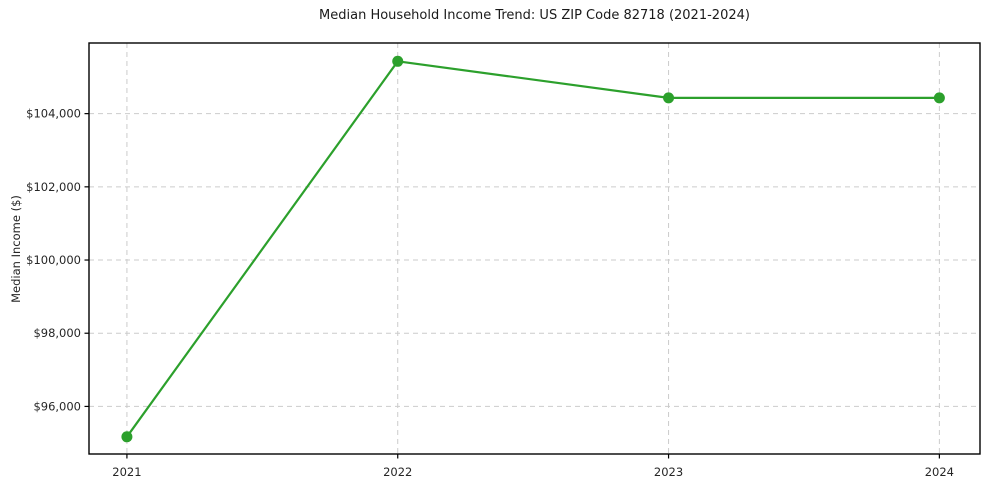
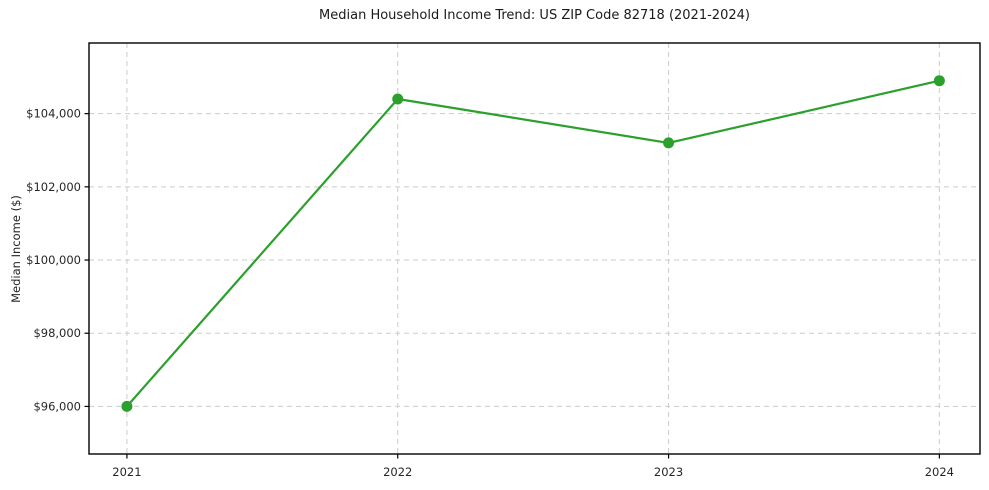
2021: $95200 -> $96000
2022: $105400 -> $104400
2023: $104400 -> $103200
2024: $104400 -> $104900
